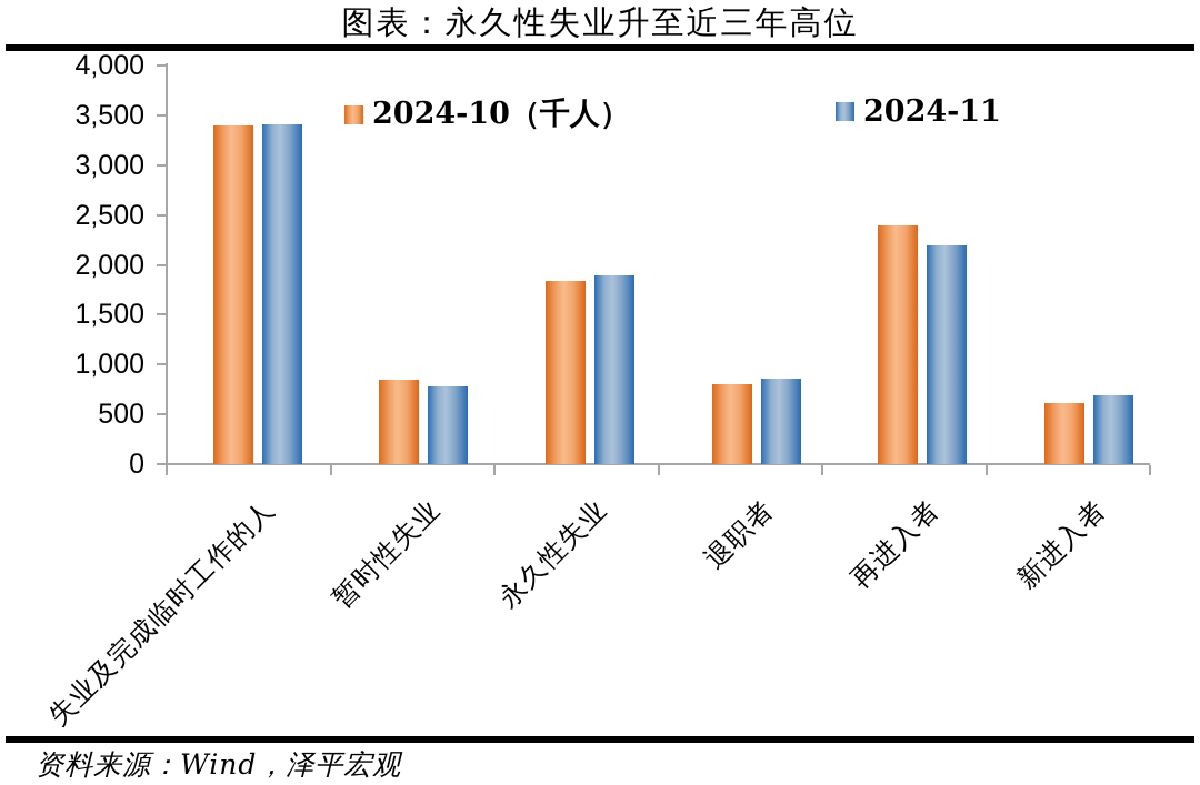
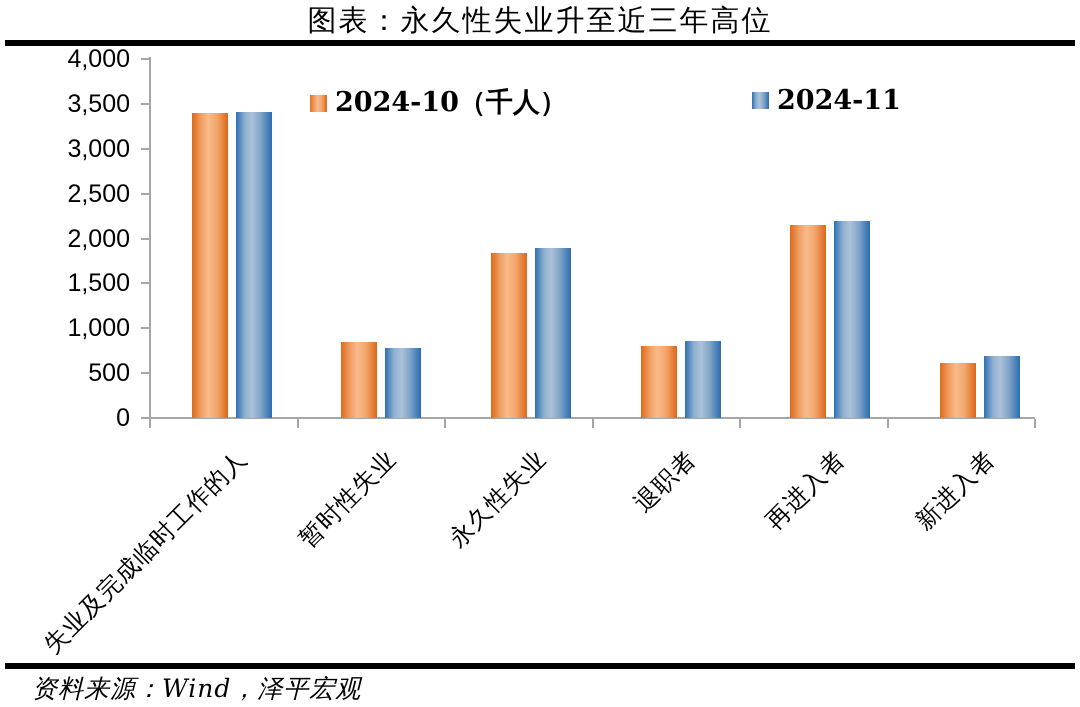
2024-10（千人）/再进入者: 2400 -> 2200
